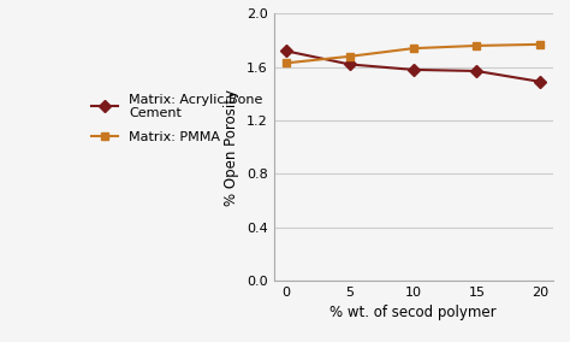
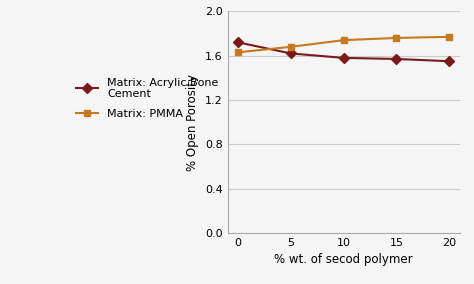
Matrix: Acrylic Bone Cement/20: 1.49 -> 1.55
